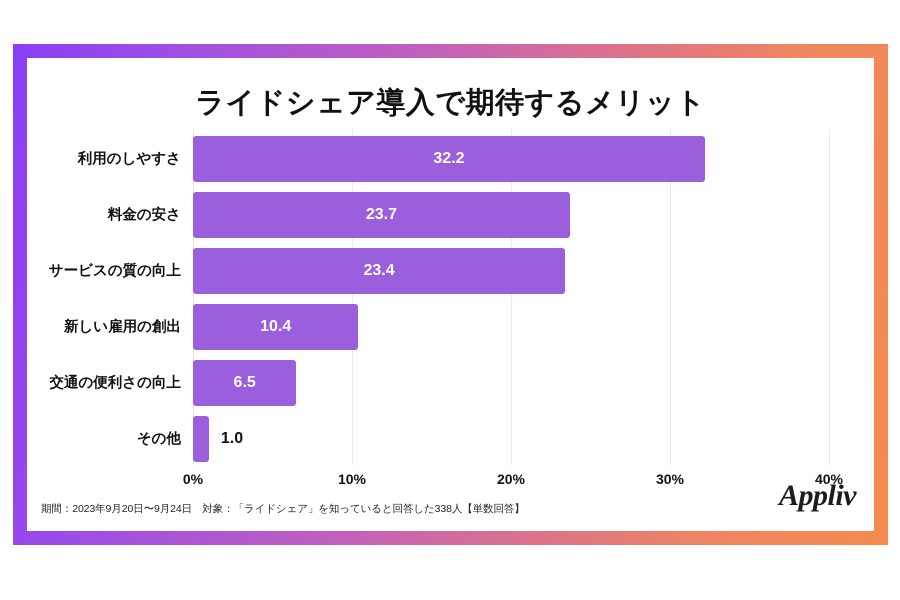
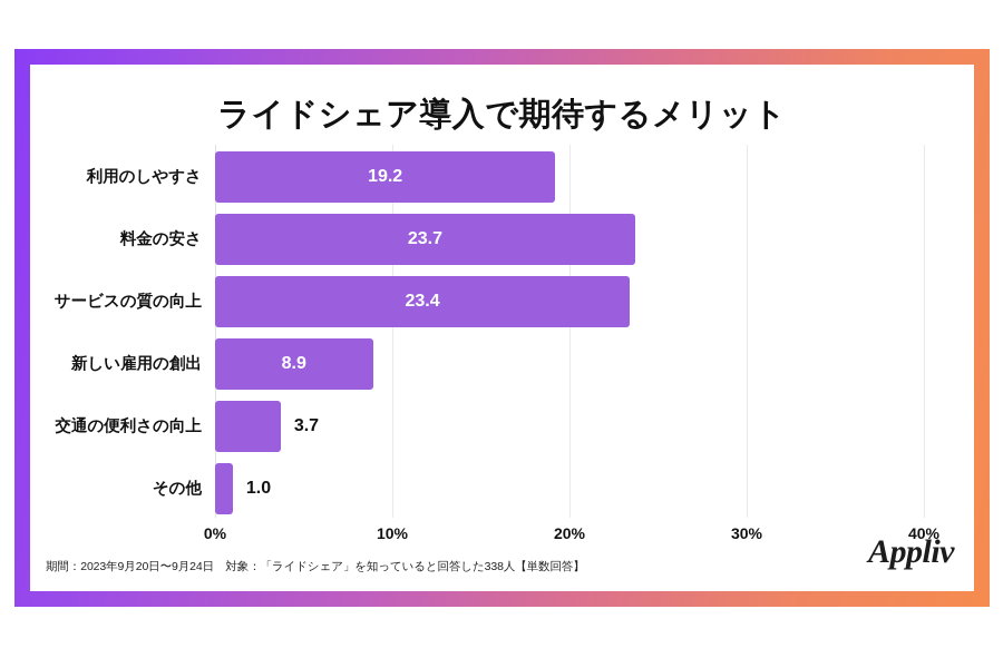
利用のしやすさ: 32.2 -> 19.2
新しい雇用の創出: 10.4 -> 8.9
交通の便利さの向上: 6.5 -> 3.7
